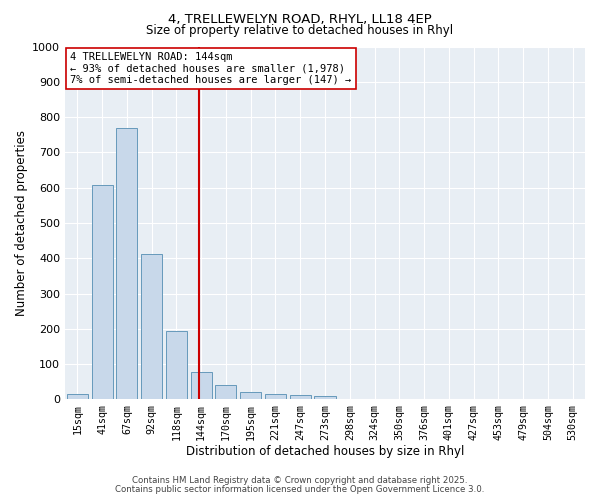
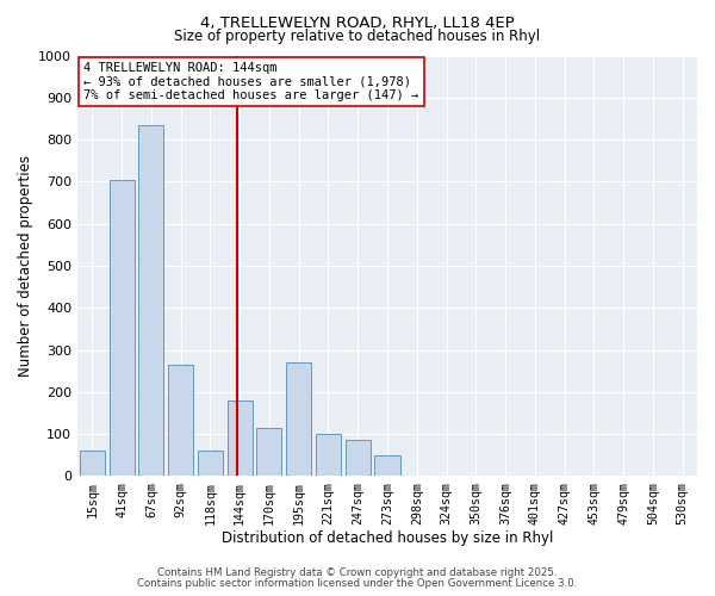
15sqm: 15 -> 60
41sqm: 607 -> 705
67sqm: 770 -> 835
92sqm: 413 -> 265
118sqm: 195 -> 60
144sqm: 78 -> 180
170sqm: 40 -> 115
195sqm: 20 -> 270
221sqm: 15 -> 100
247sqm: 12 -> 85
273sqm: 10 -> 50
